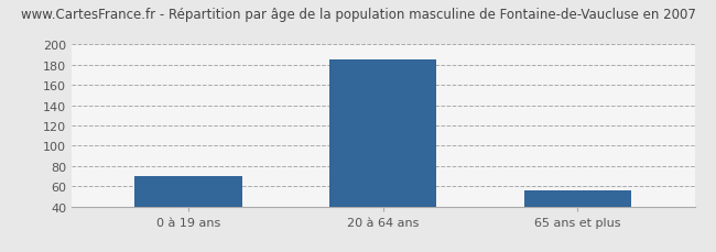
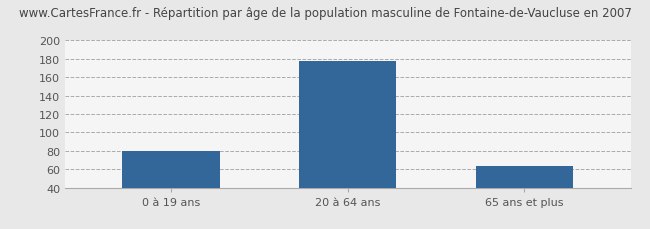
0 à 19 ans: 70 -> 80
20 à 64 ans: 185 -> 178
65 ans et plus: 56 -> 64
